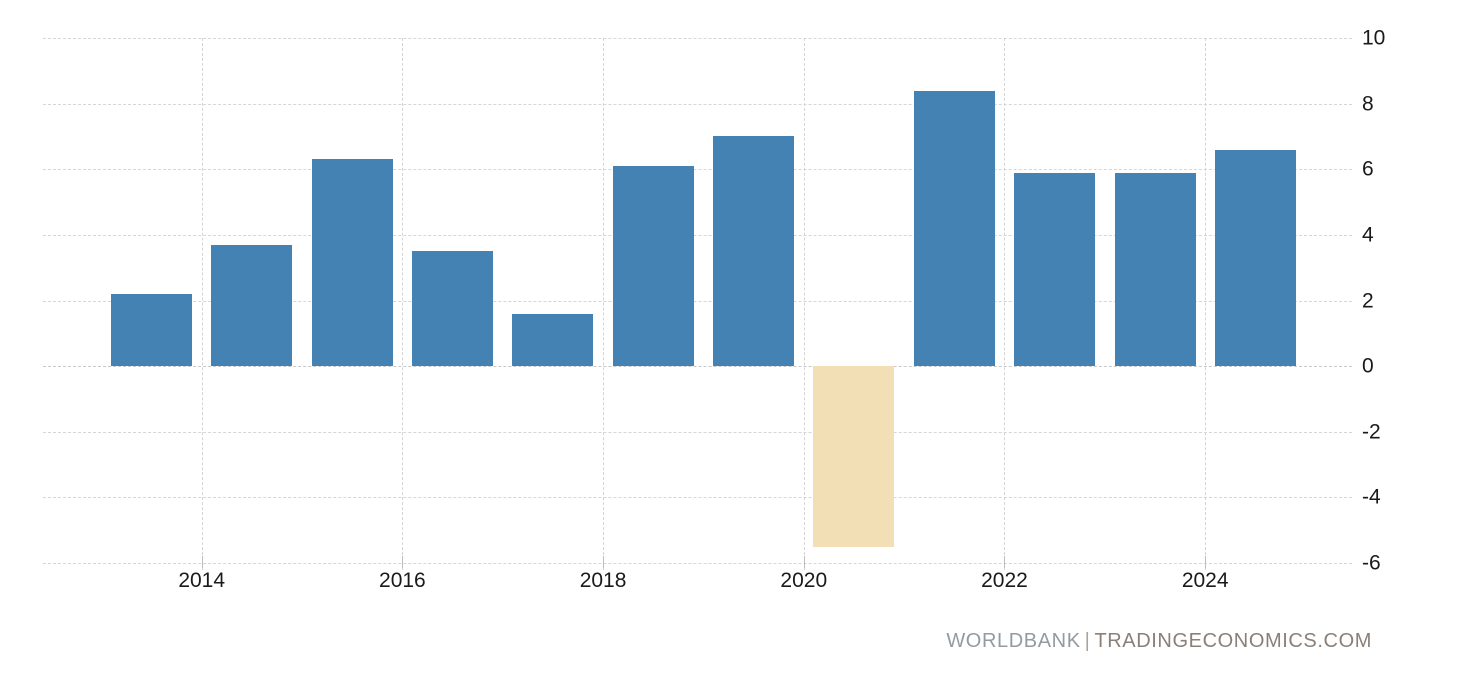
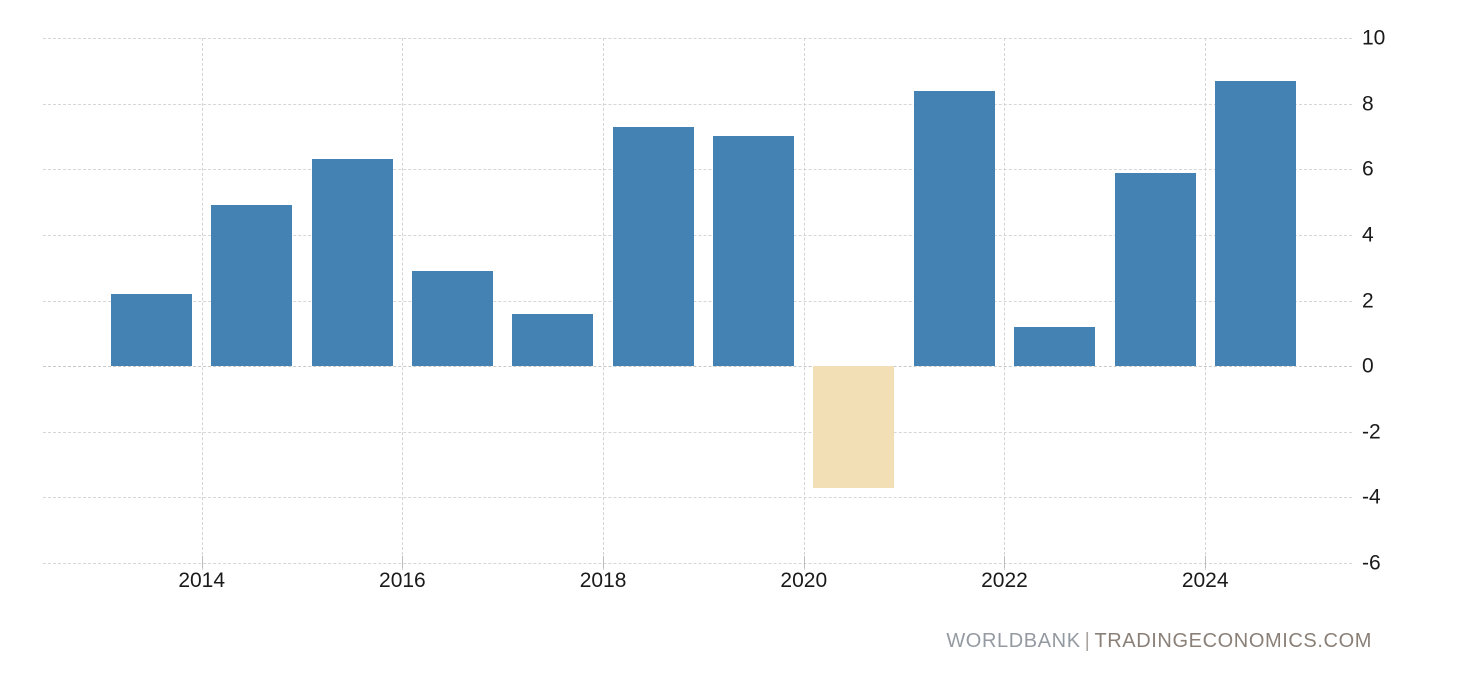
2014: 3.7 -> 4.9
2016: 3.5 -> 2.9
2018: 6.1 -> 7.3
2020: -5.5 -> -3.7
2022: 5.9 -> 1.2
2024: 6.6 -> 8.7
